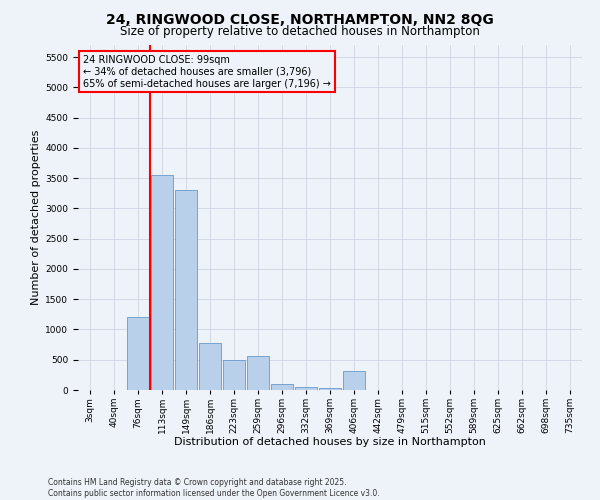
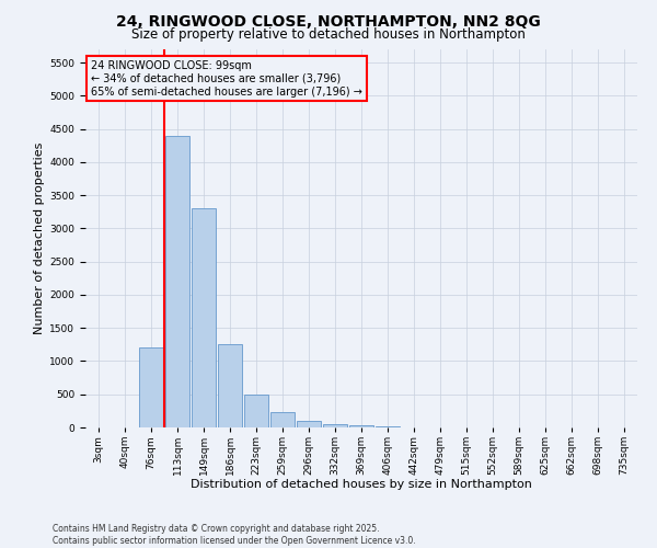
113sqm: 3560 -> 4400
186sqm: 780 -> 1250
259sqm: 560 -> 230
406sqm: 320 -> 10
